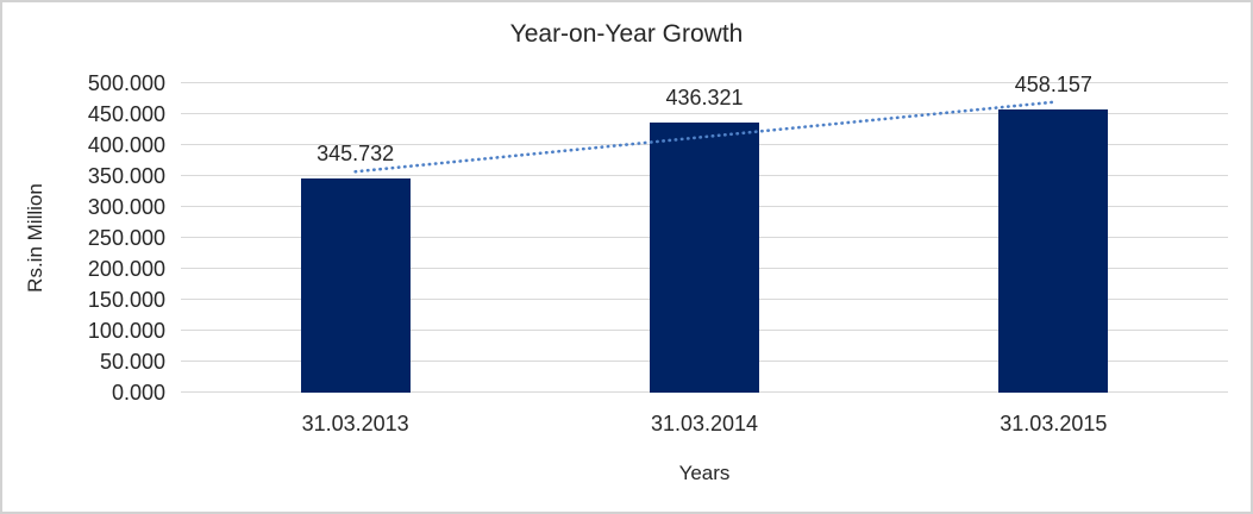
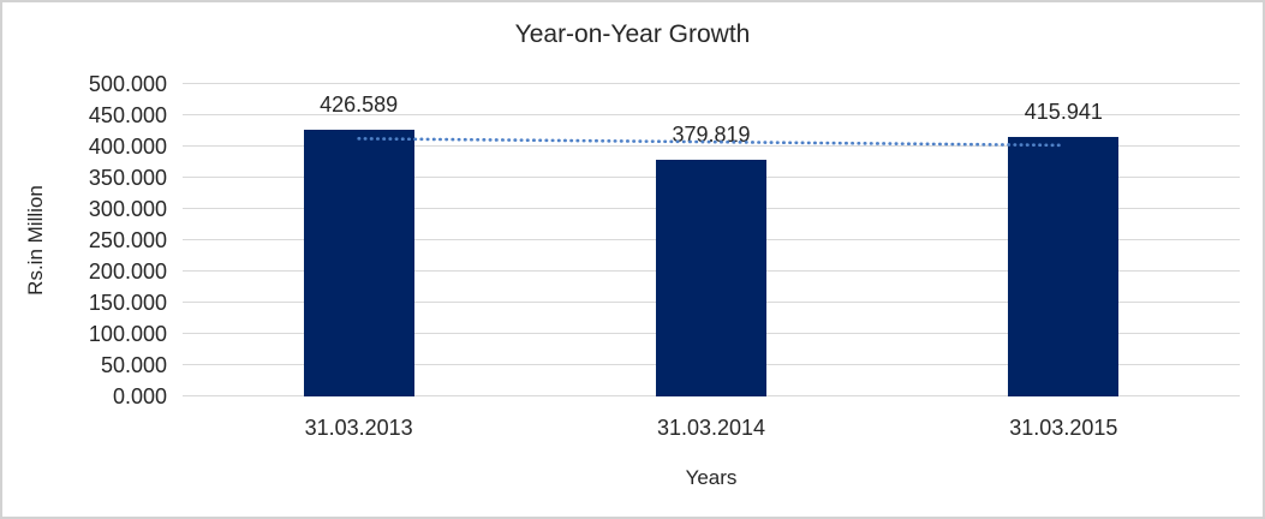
31.03.2013: 345.732 -> 426.589
31.03.2014: 436.321 -> 379.819
31.03.2015: 458.157 -> 415.941
